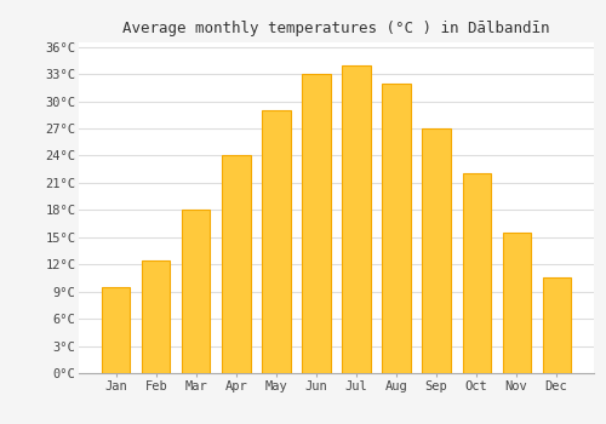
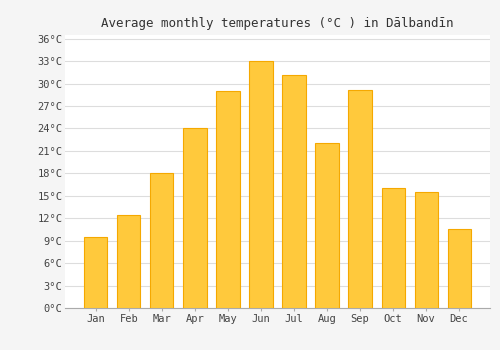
Jul: 34.0°C -> 31.2°C
Aug: 32.0°C -> 22.0°C
Sep: 27.0°C -> 29.2°C
Oct: 22.0°C -> 16.0°C
